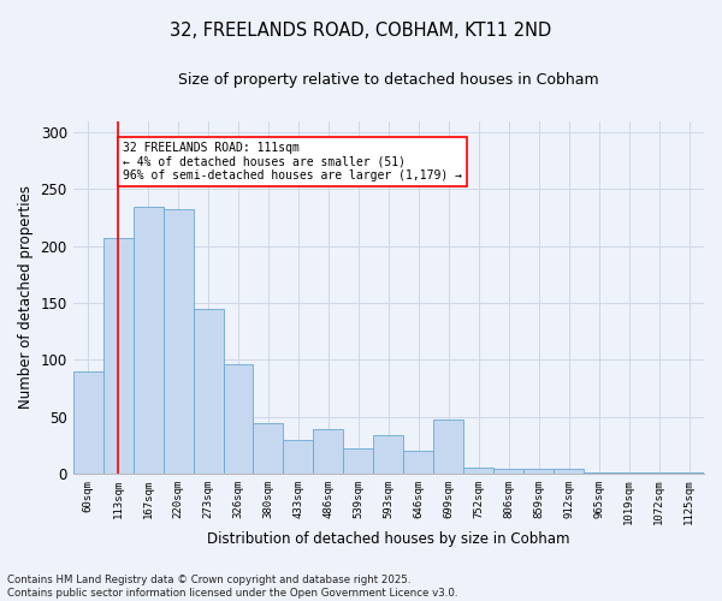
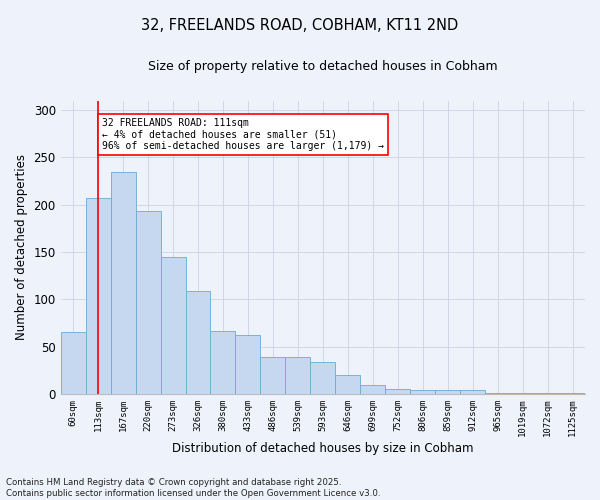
60sqm: 90 -> 65
220sqm: 232 -> 193
326sqm: 96 -> 109
380sqm: 44 -> 67
433sqm: 30 -> 62
539sqm: 22 -> 39
699sqm: 48 -> 9
